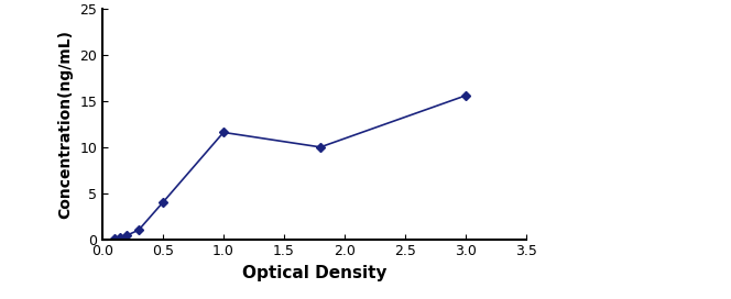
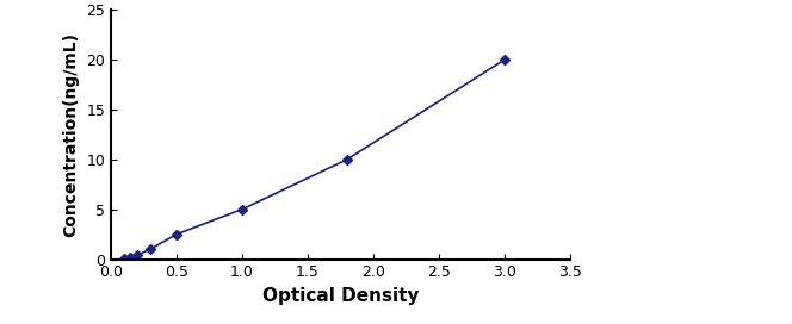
0.5: 4.0 -> 2.5
1.0: 11.6 -> 5.0
3.0: 15.6 -> 20.0
